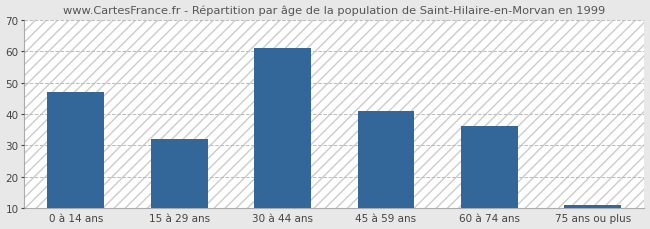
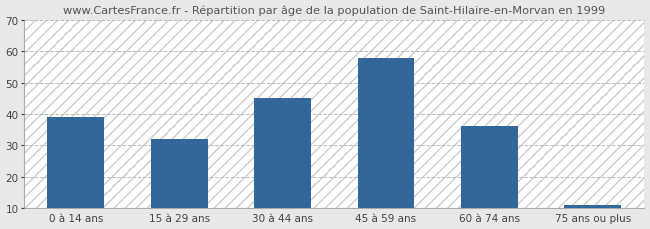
0 à 14 ans: 47 -> 39
30 à 44 ans: 61 -> 45
45 à 59 ans: 41 -> 58
